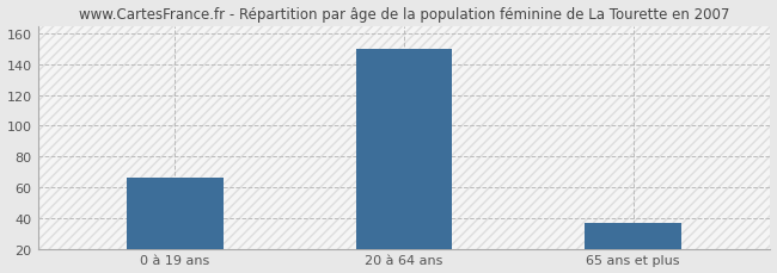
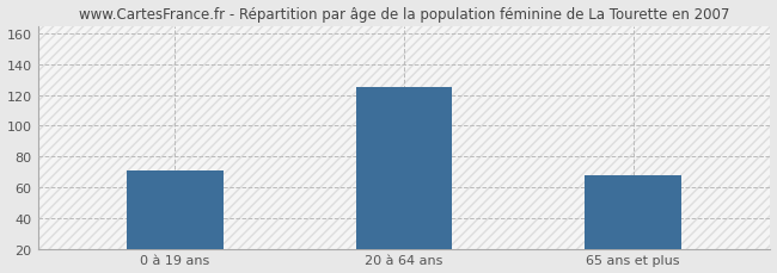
0 à 19 ans: 66 -> 71
20 à 64 ans: 150 -> 125
65 ans et plus: 37 -> 68
